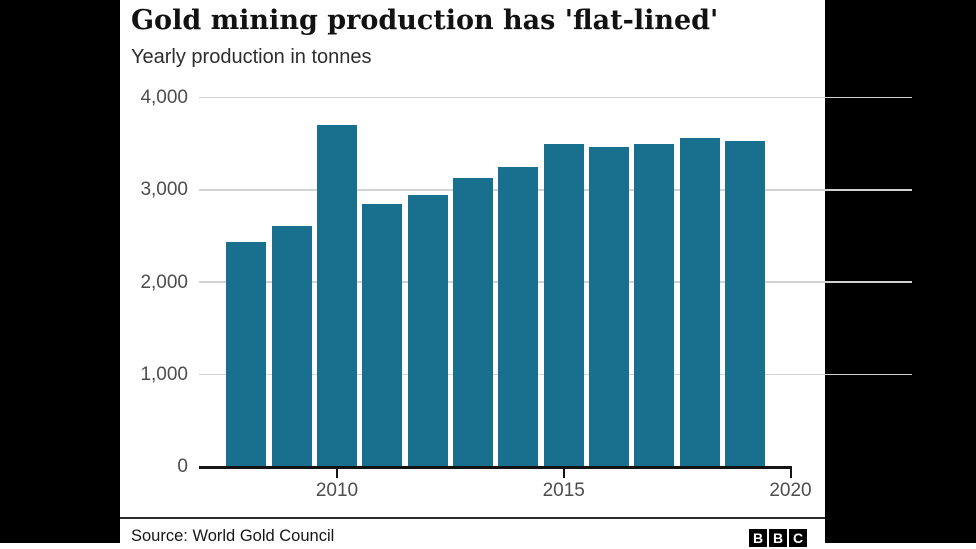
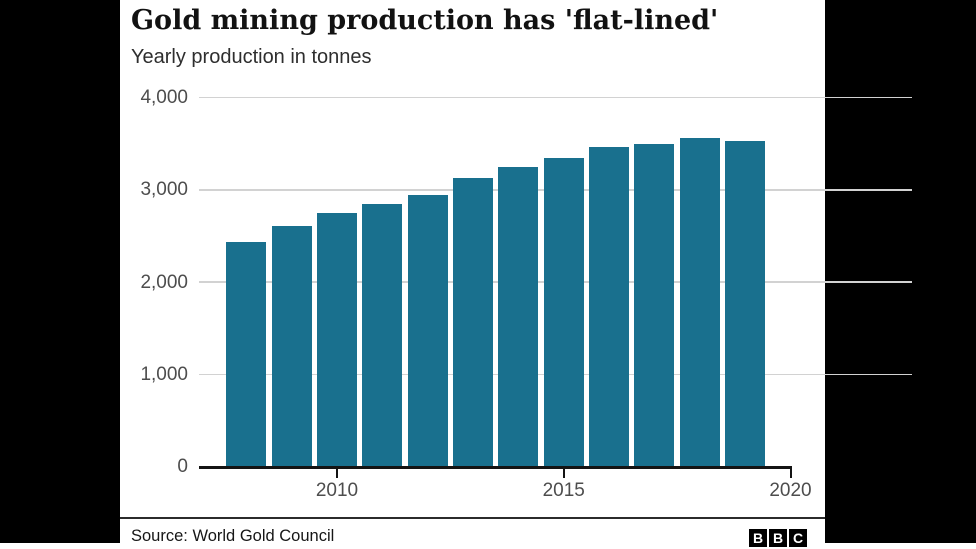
2010: 3700 -> 2700
2015: 3500 -> 3300
